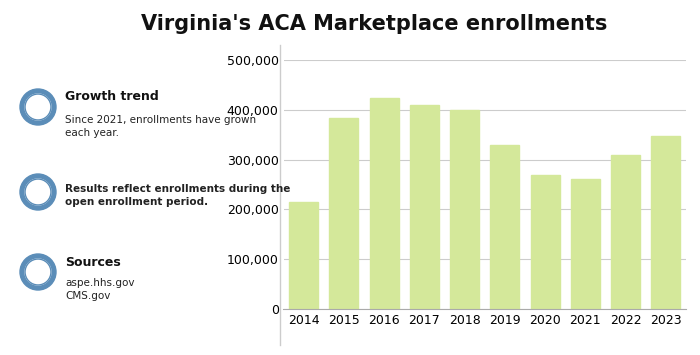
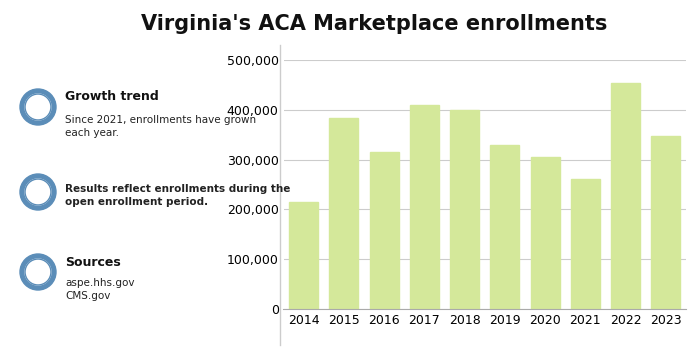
2016: 425,000 -> 315,000
2020: 270,000 -> 305,000
2022: 310,000 -> 455,000
